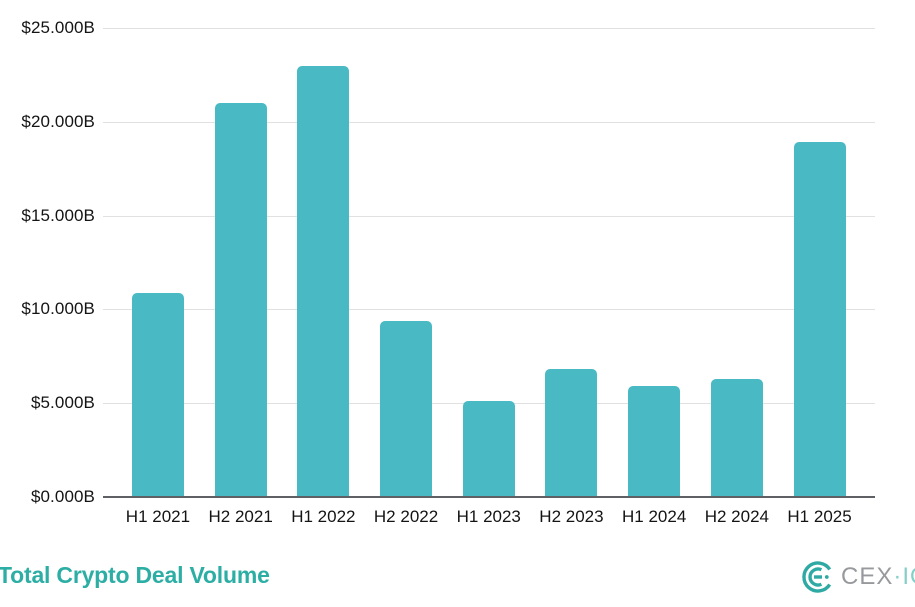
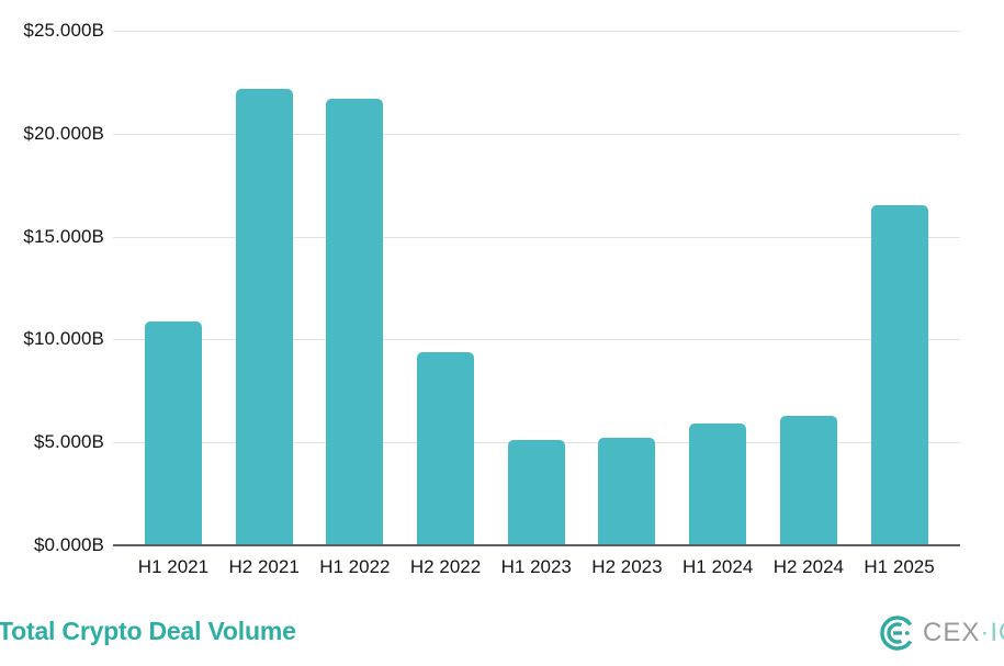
H2 2021: $21.0B -> $22.2B
H1 2022: $23.0B -> $21.7B
H2 2023: $6.8B -> $5.2B
H1 2025: $18.9B -> $16.5B
